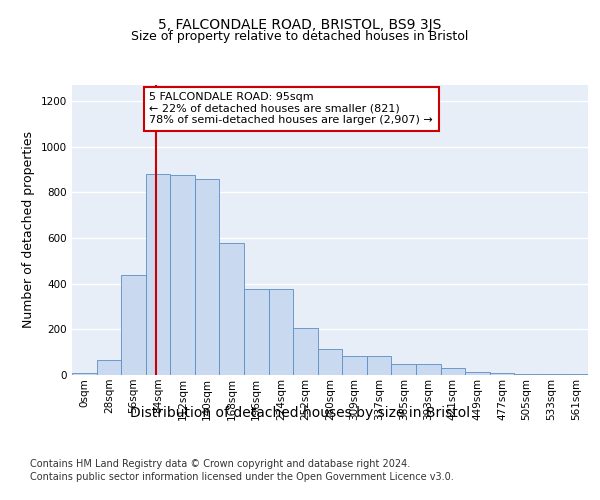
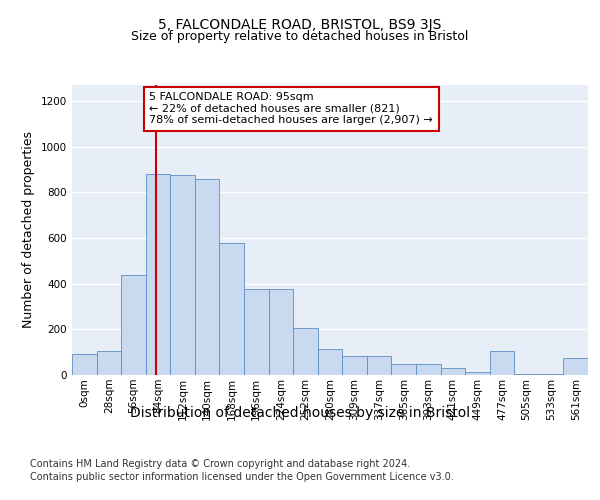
0sqm: 10 -> 90
28sqm: 65 -> 105
477sqm: 10 -> 105
561sqm: 3 -> 75
